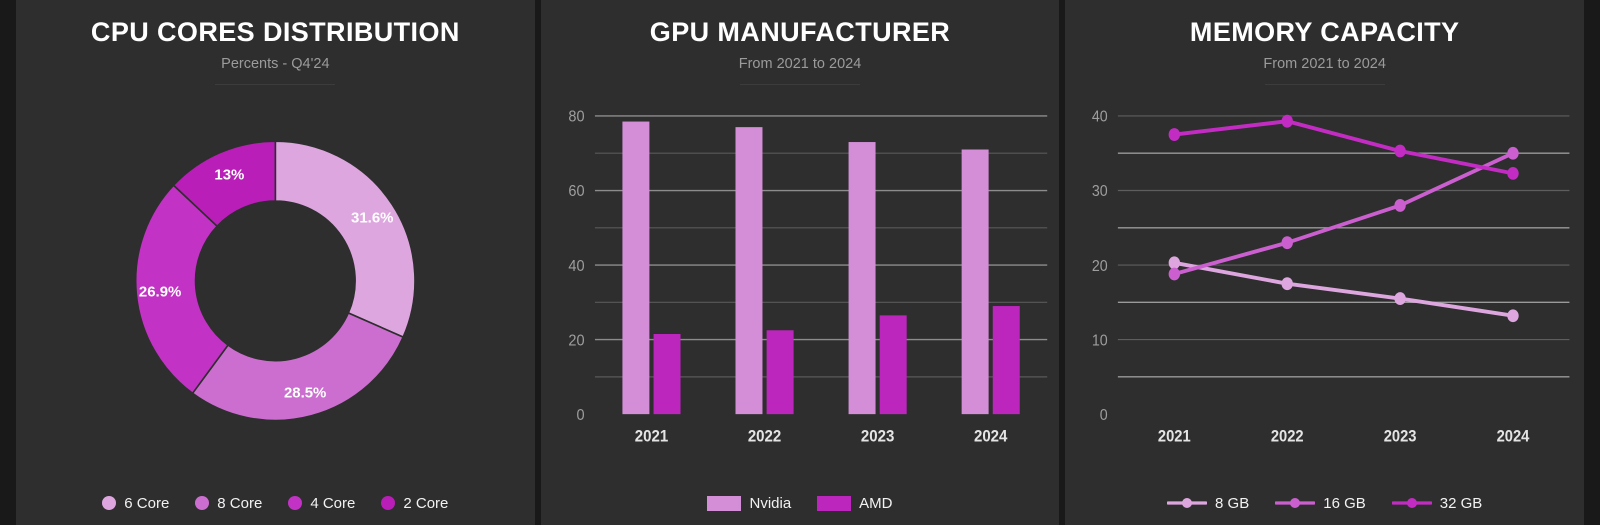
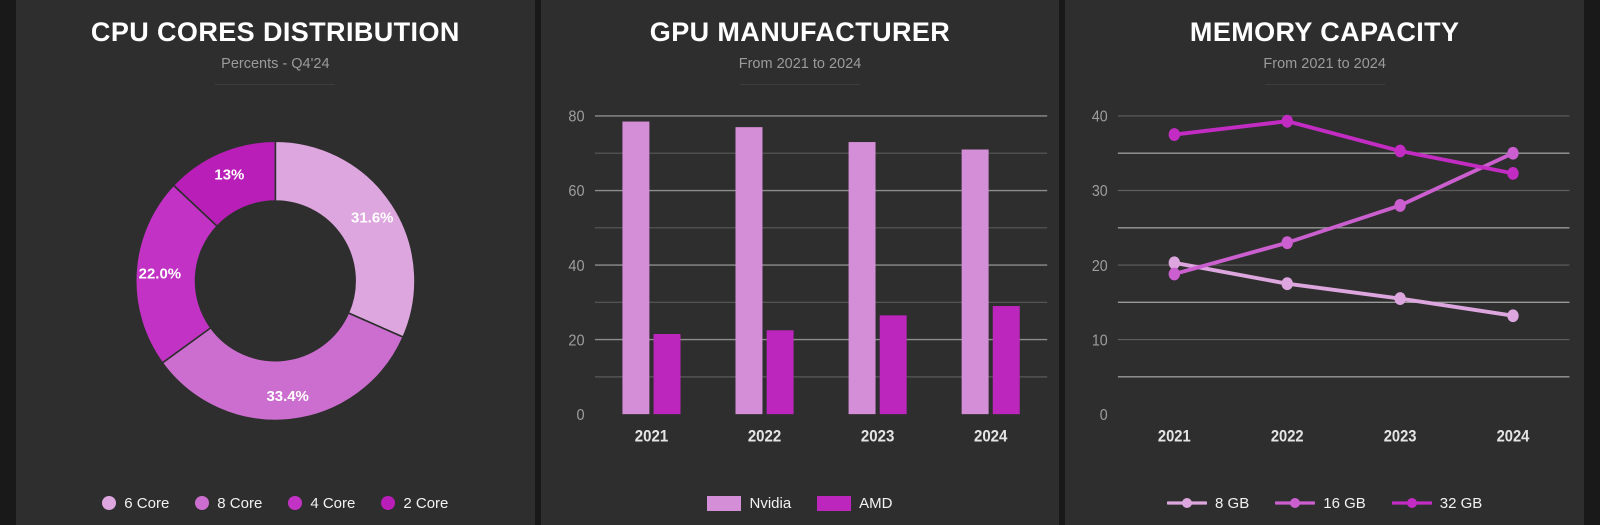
CPU CORES DISTRIBUTION/8 Core: 28.5% -> 33.4%
CPU CORES DISTRIBUTION/4 Core: 26.9% -> 22.0%
